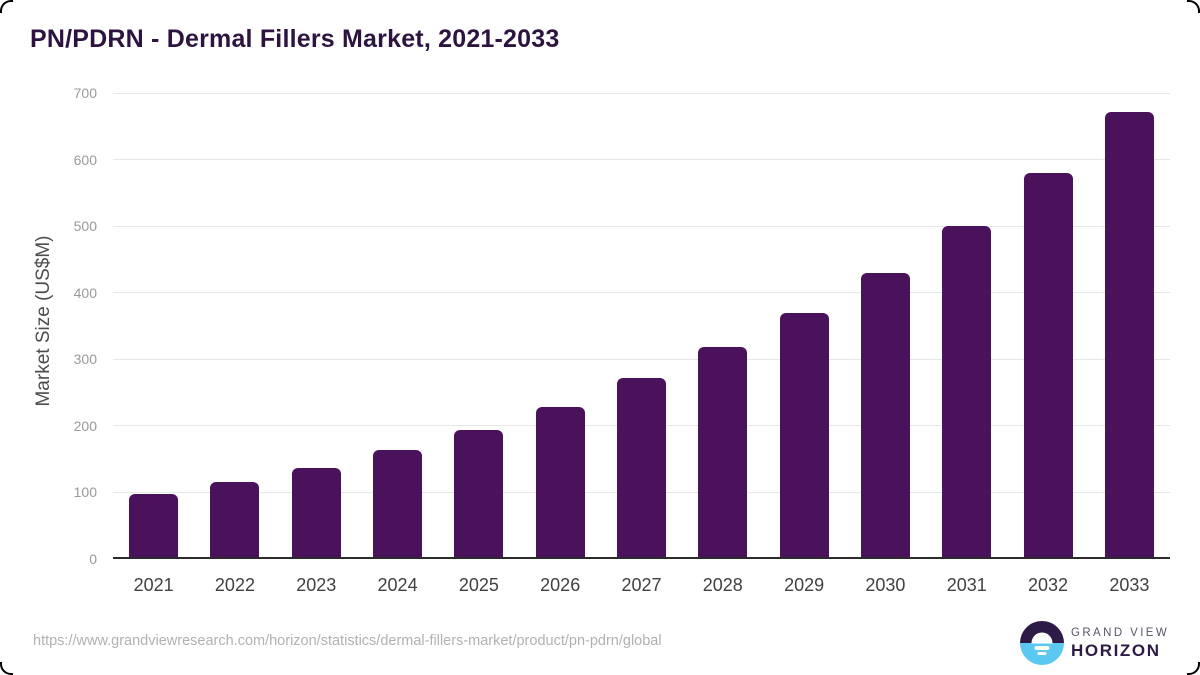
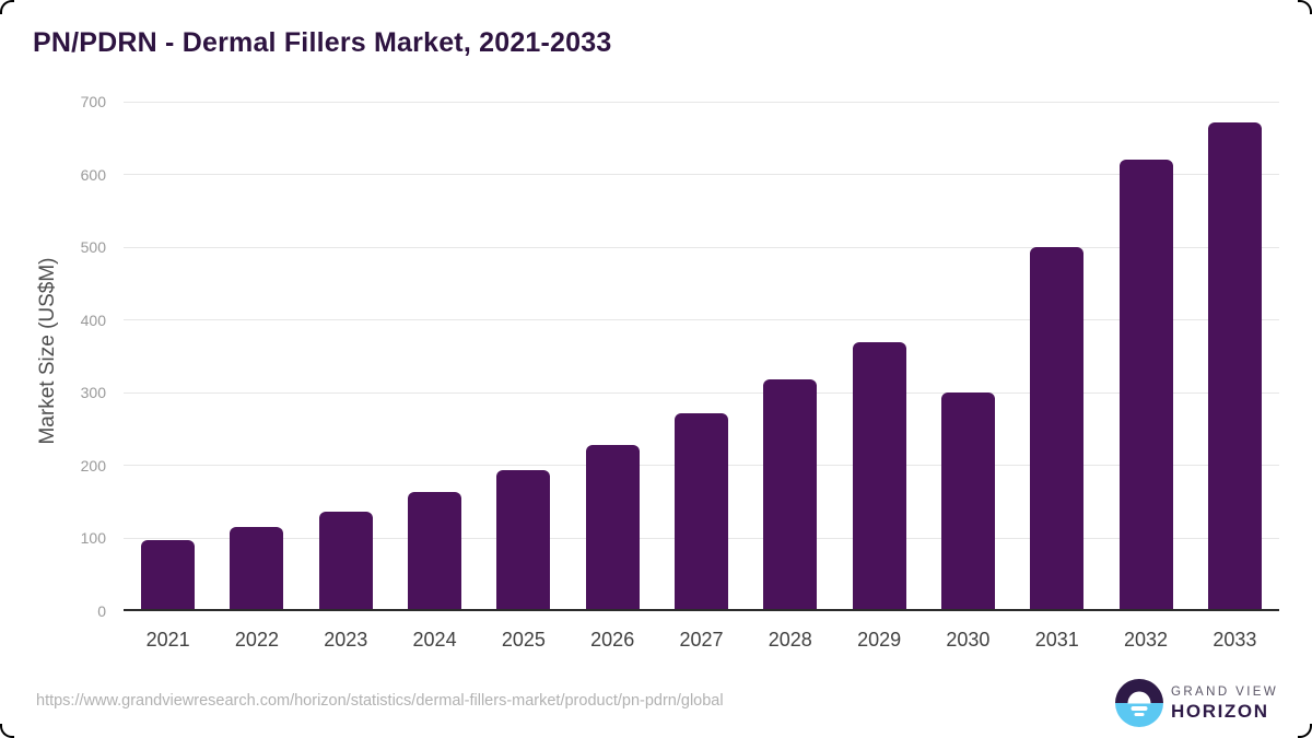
2030: 430 -> 300
2032: 580 -> 620
